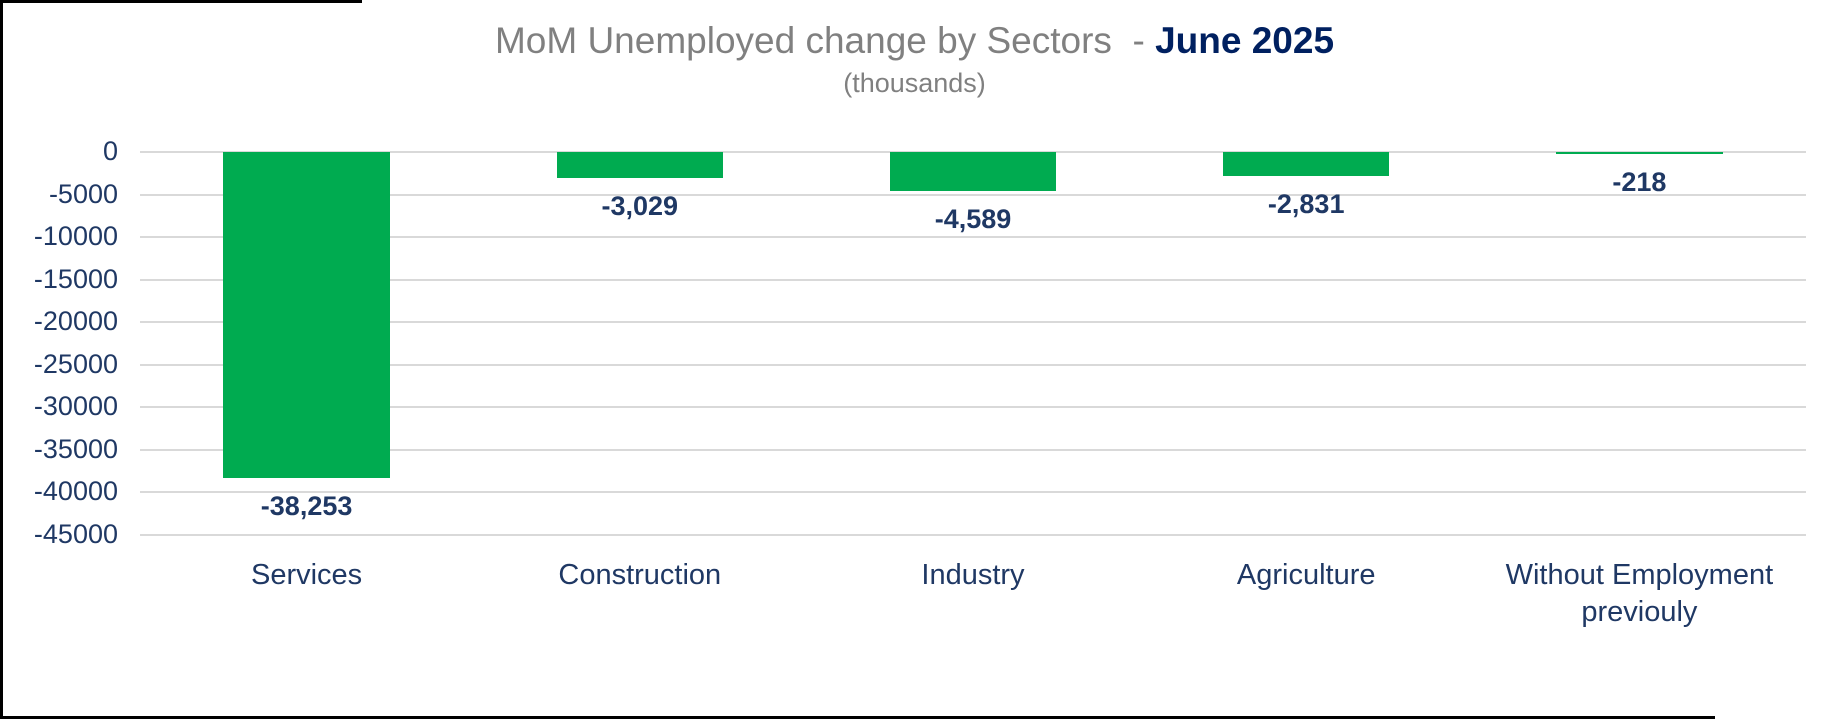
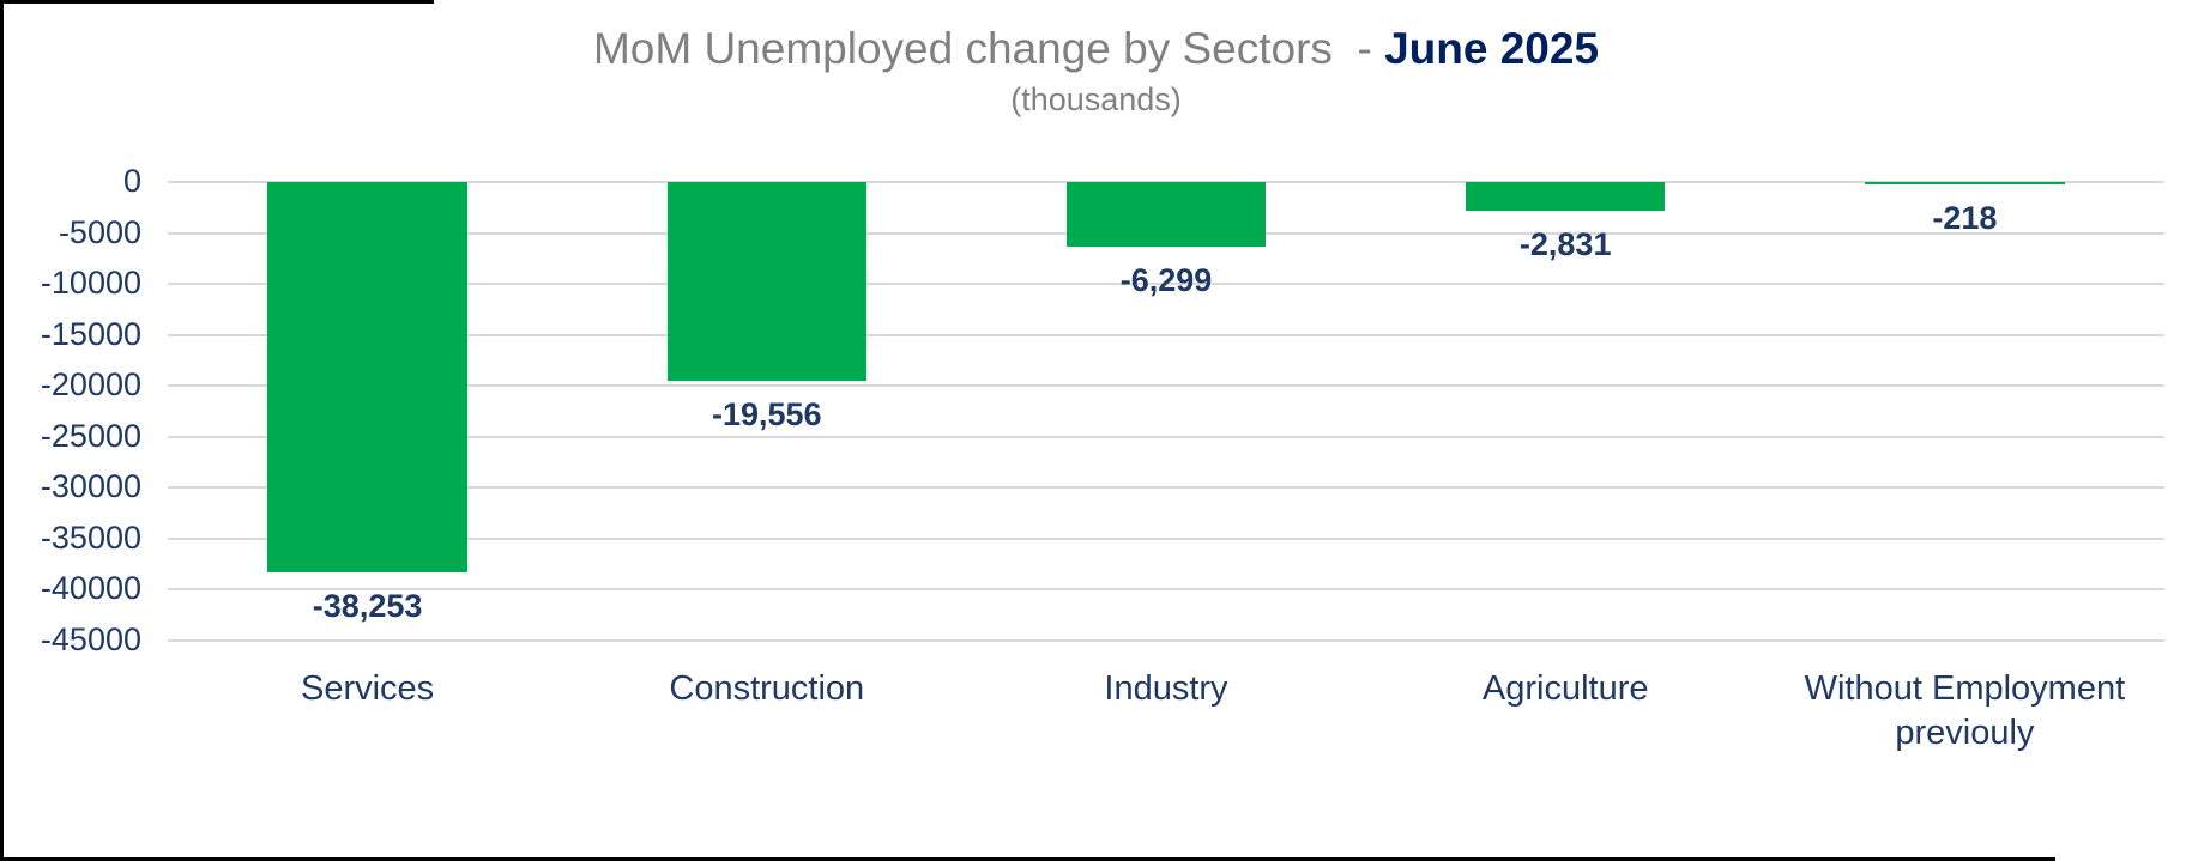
Construction: -3,029 -> -19,556
Industry: -4,589 -> -6,299
